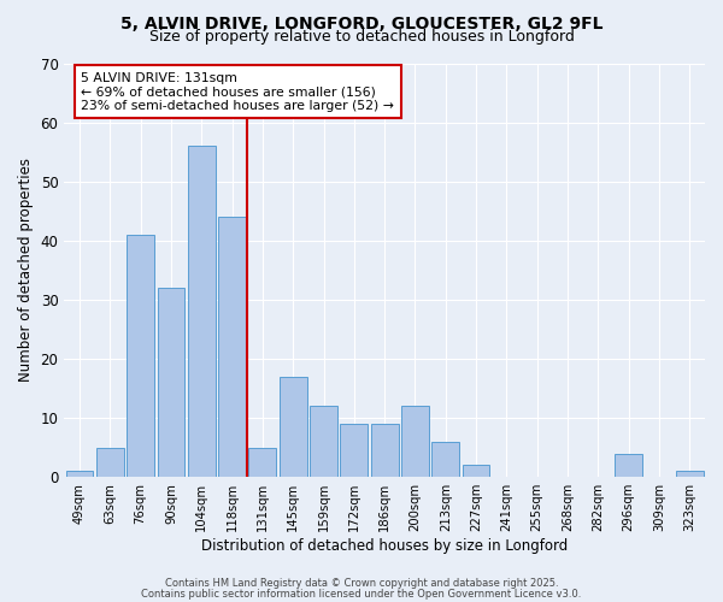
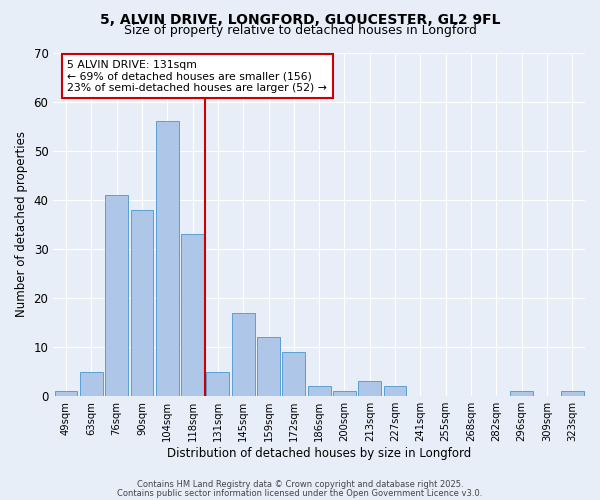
90sqm: 32 -> 38
118sqm: 44 -> 33
186sqm: 9 -> 2
200sqm: 12 -> 1
213sqm: 6 -> 3
296sqm: 4 -> 1
